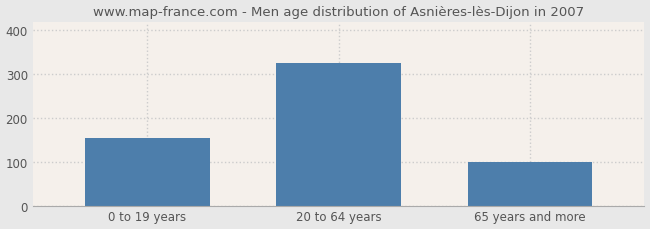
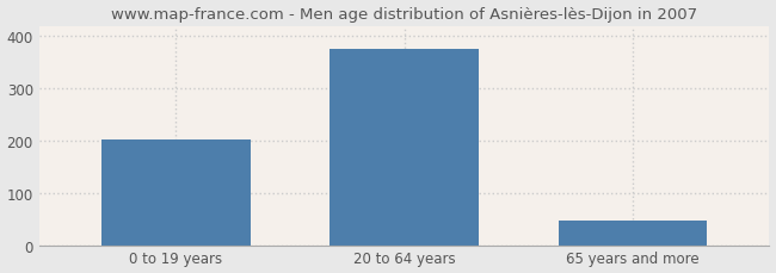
0 to 19 years: 155 -> 202
20 to 64 years: 325 -> 375
65 years and more: 100 -> 48
